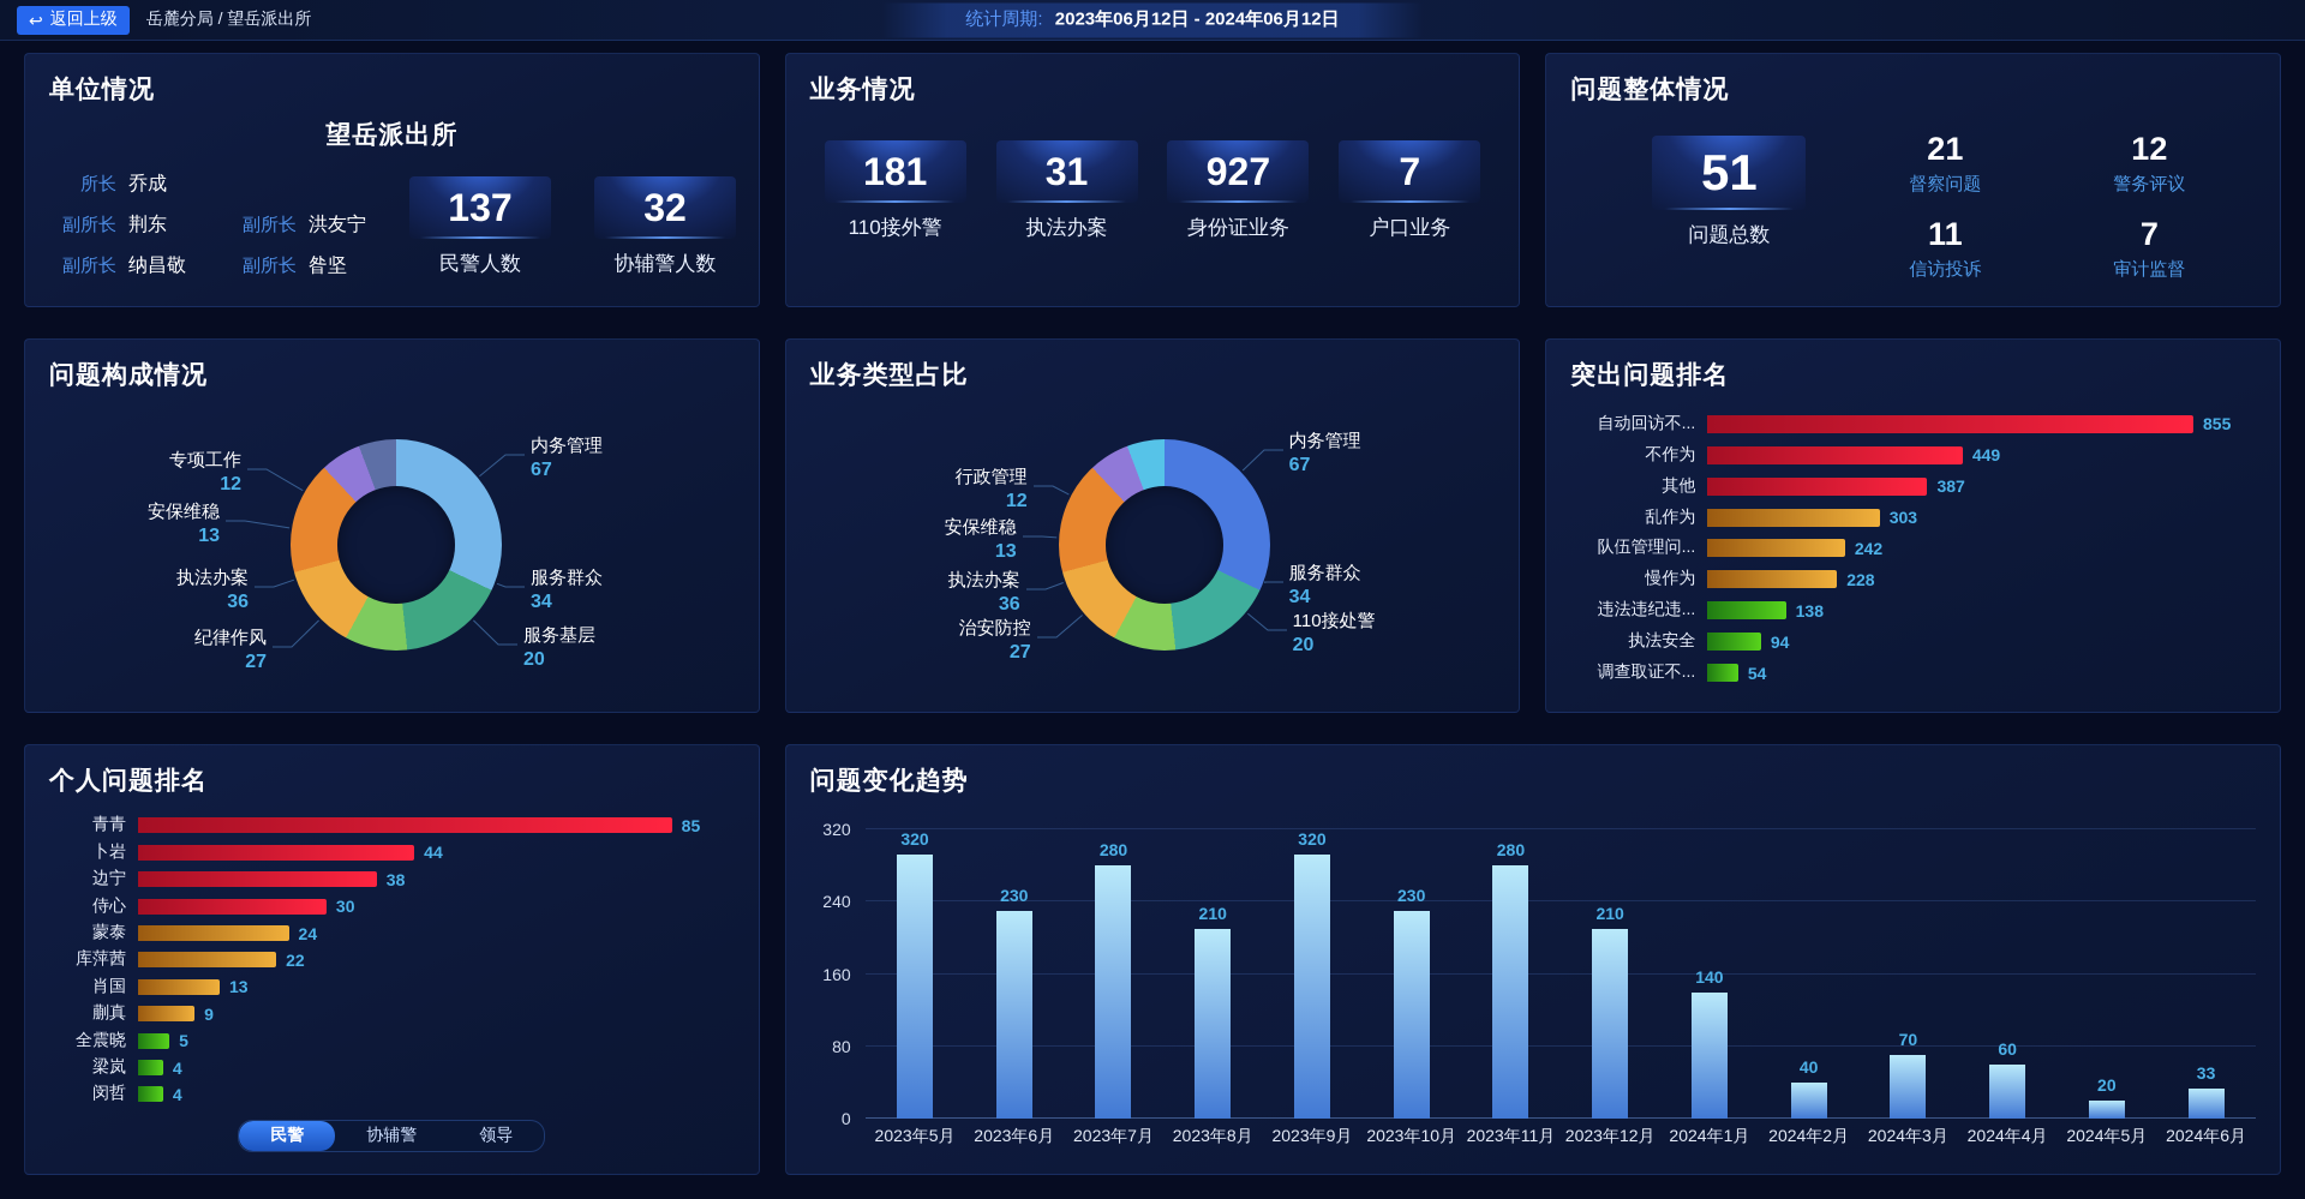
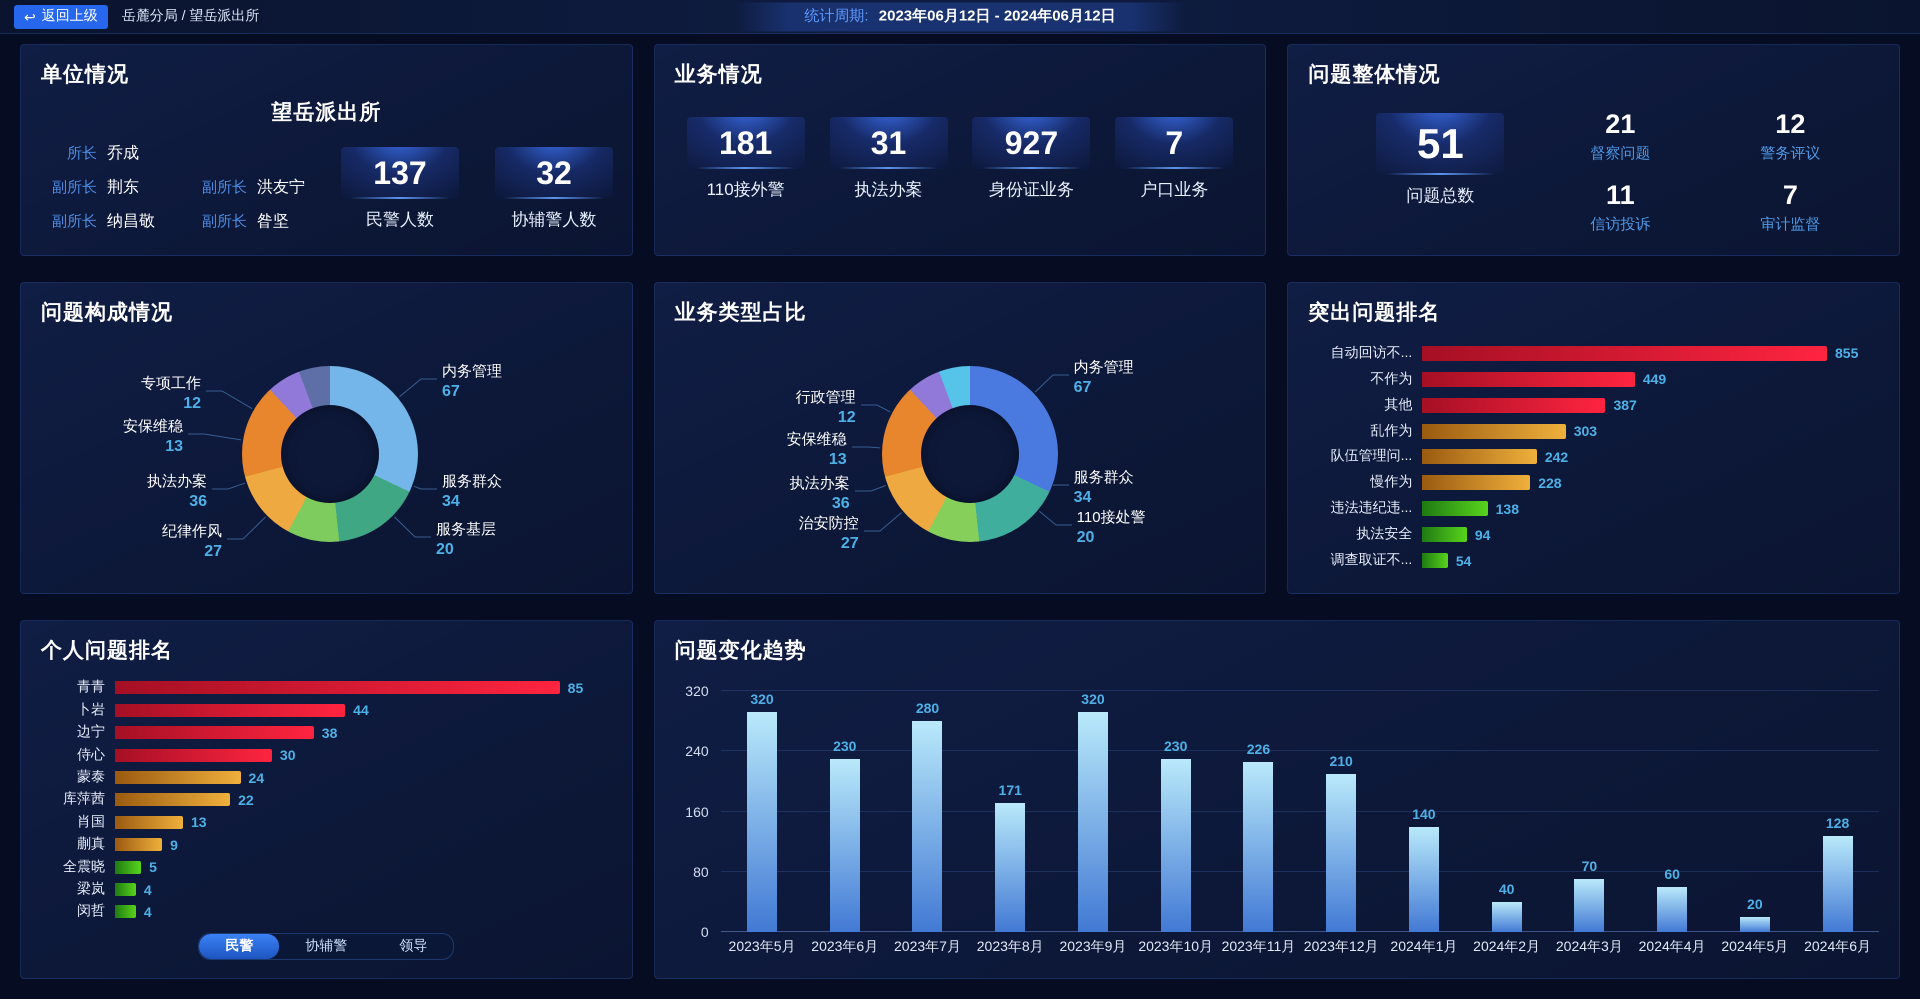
问题变化趋势/2023年8月: 210 -> 171
问题变化趋势/2023年11月: 280 -> 226
问题变化趋势/2024年6月: 33 -> 128
